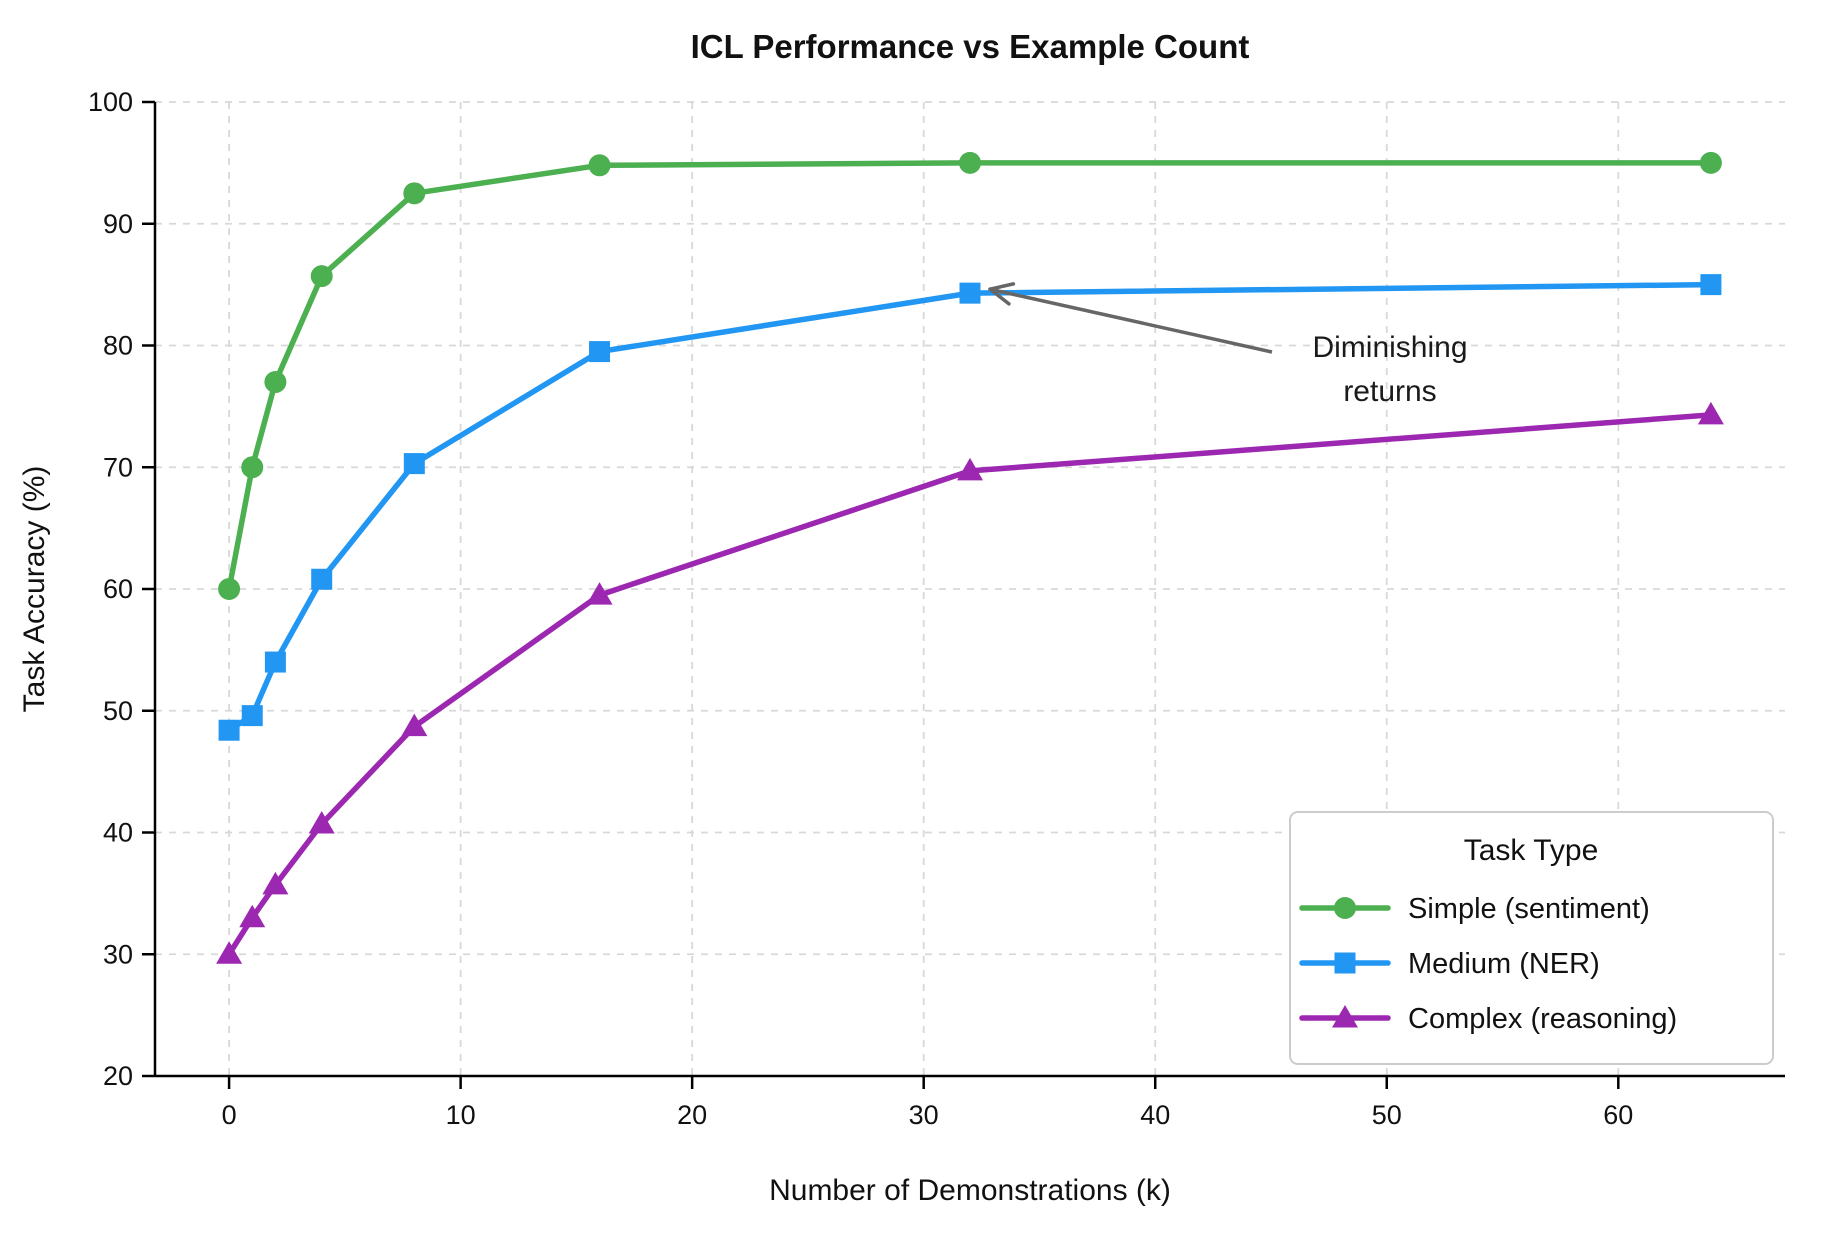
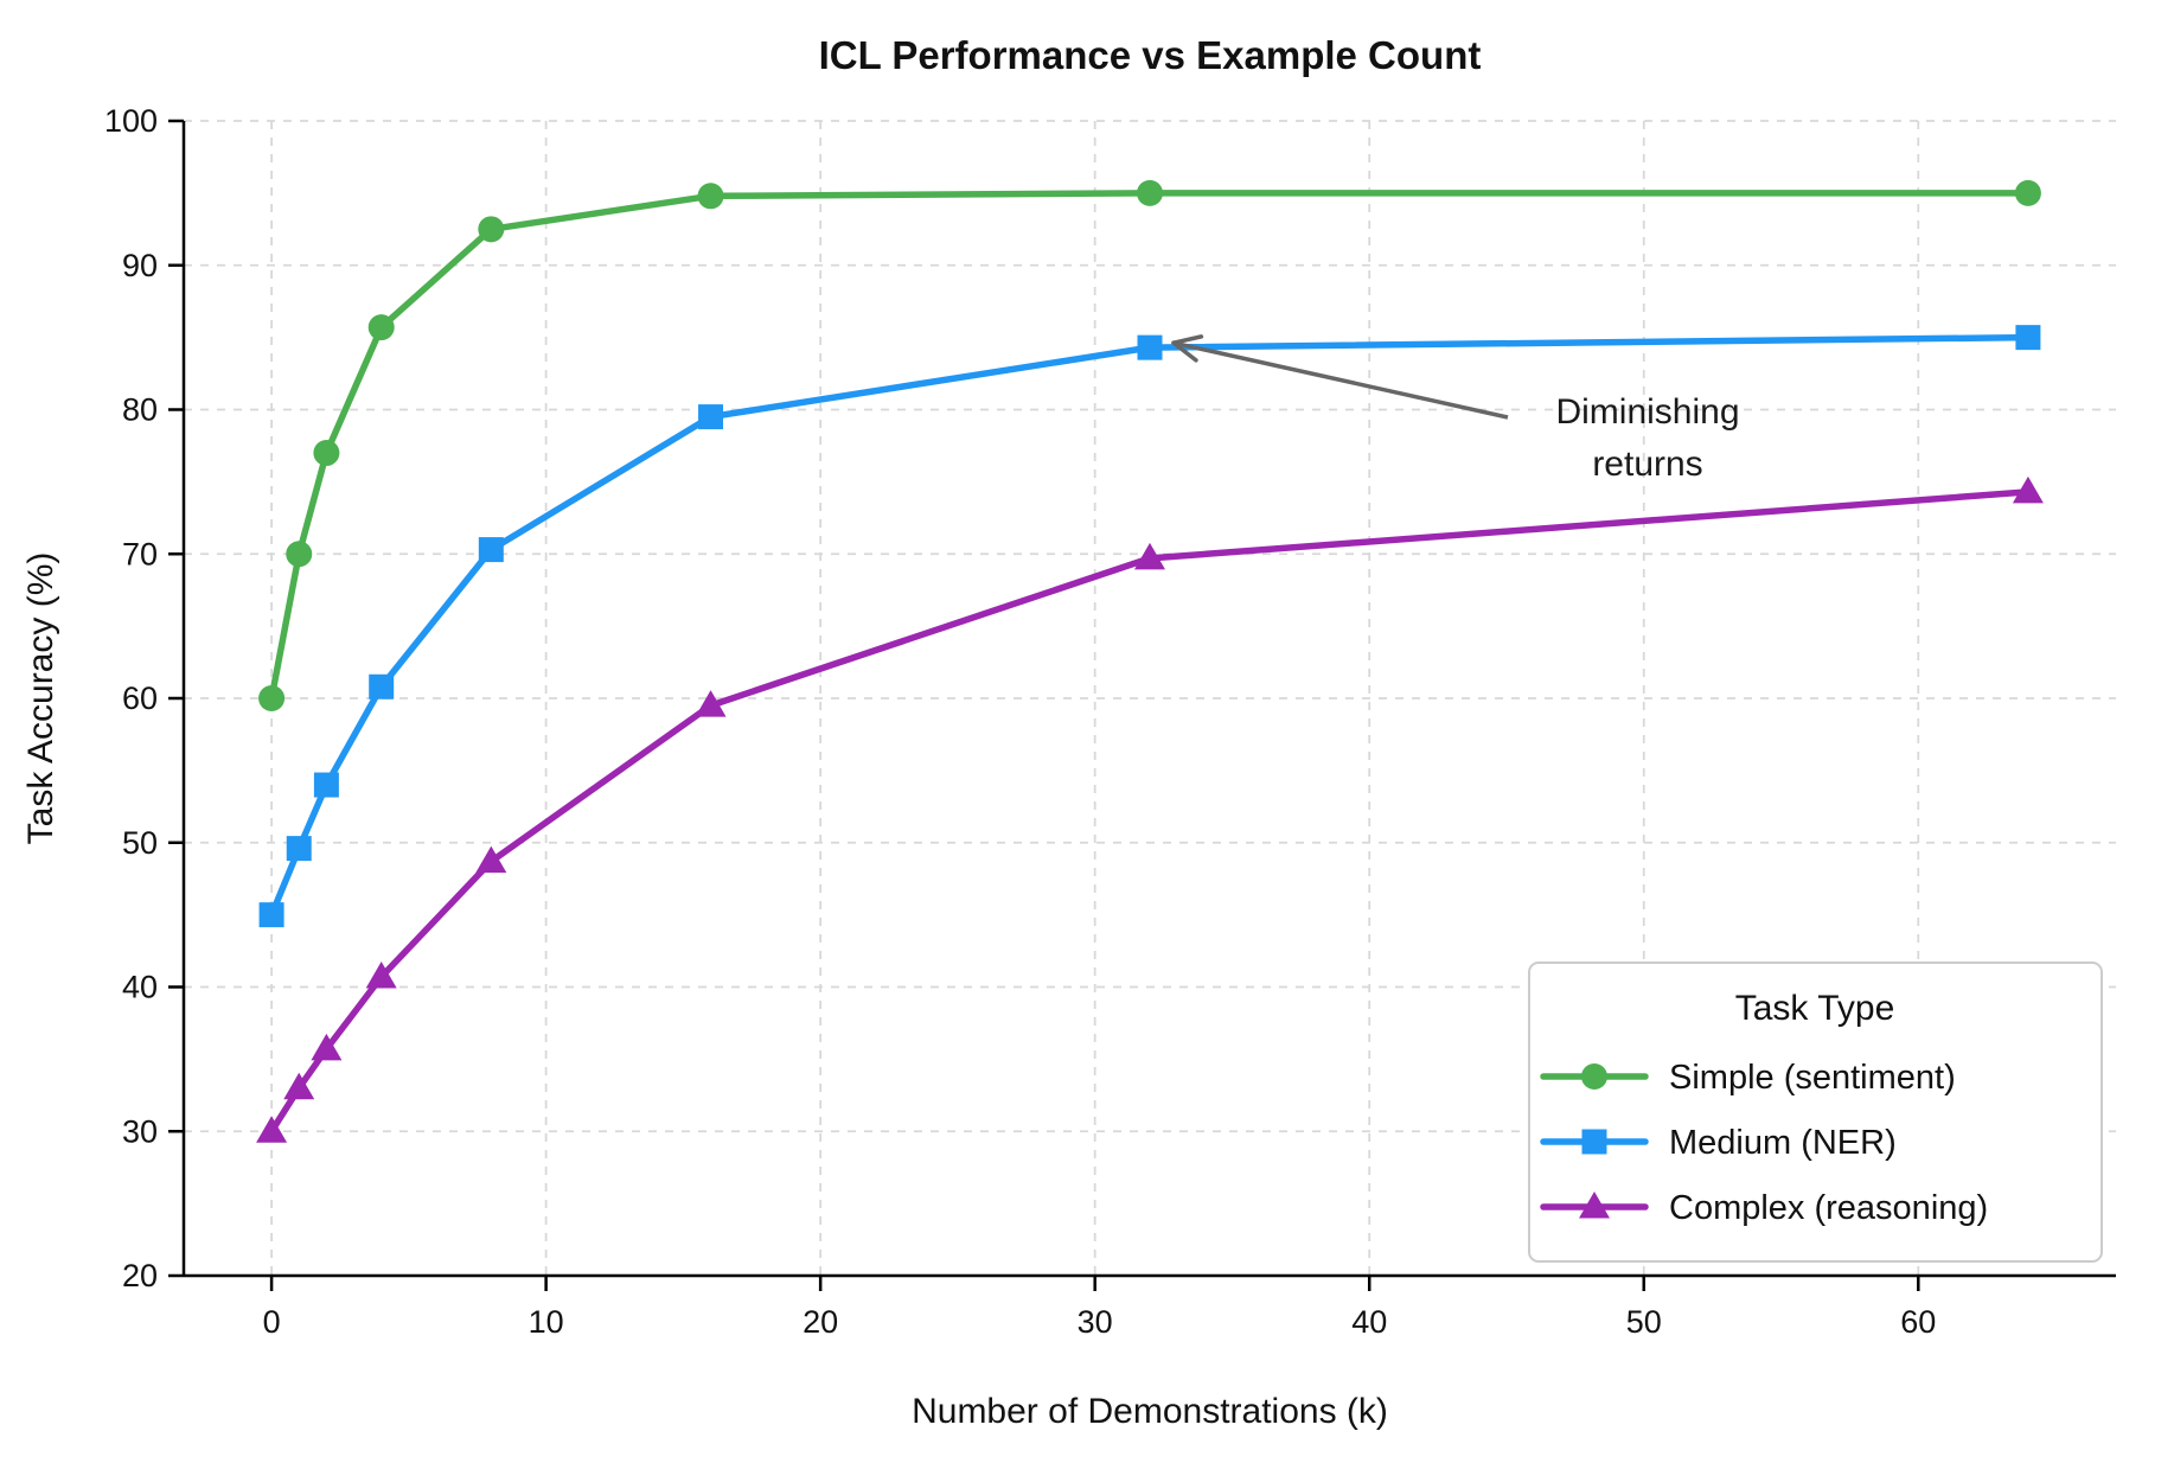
Medium (NER)/0: 48.4 -> 45.0
